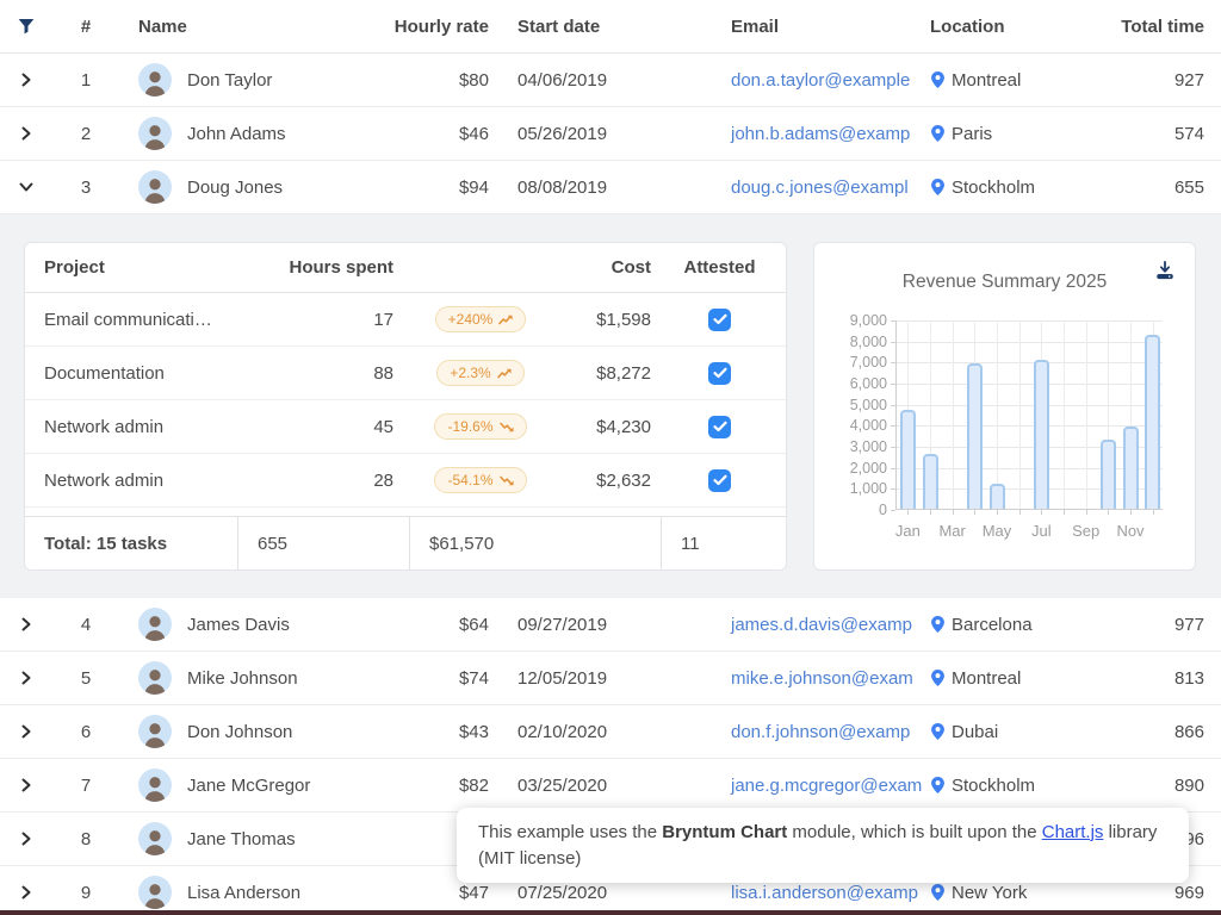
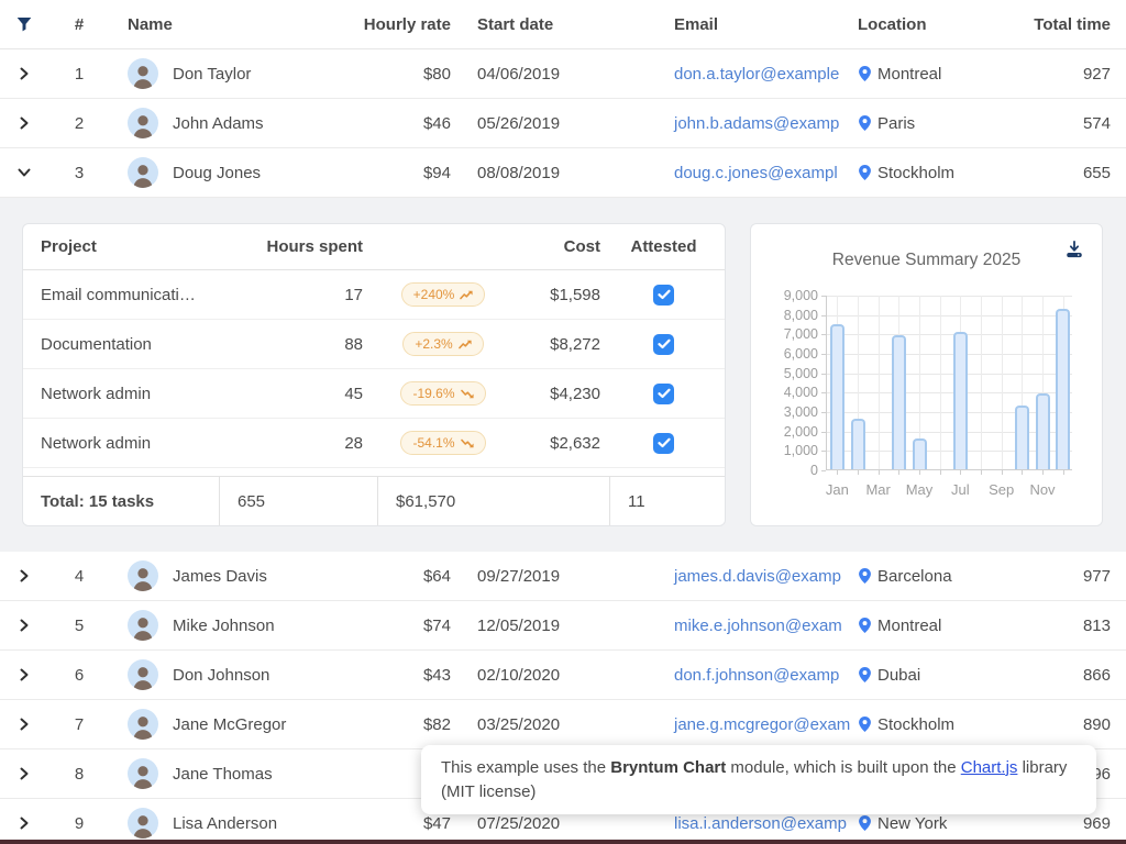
Jan: 4700 -> 7400
May: 1200 -> 1600
